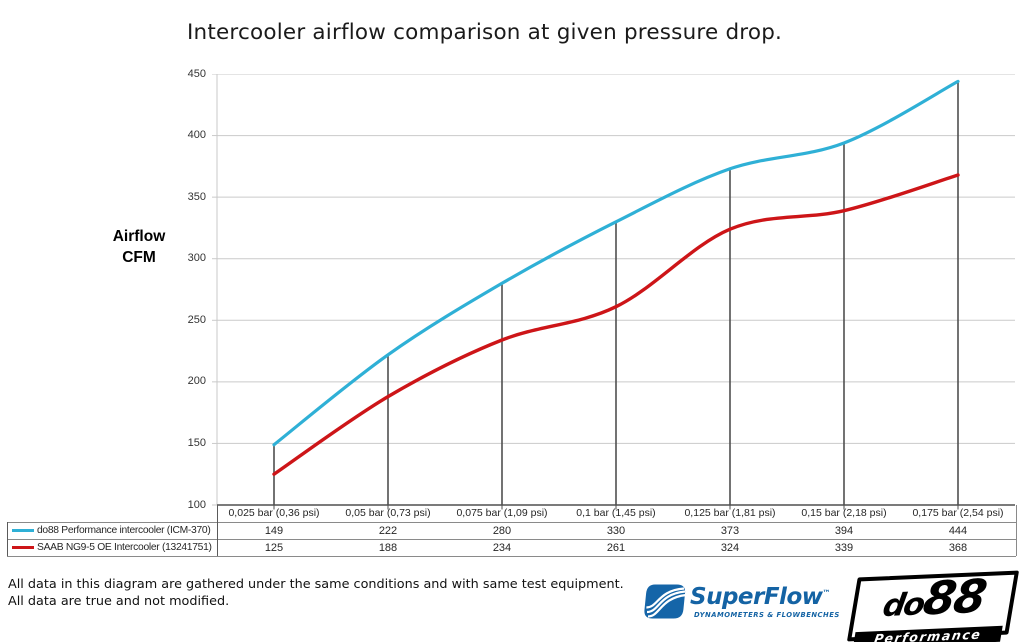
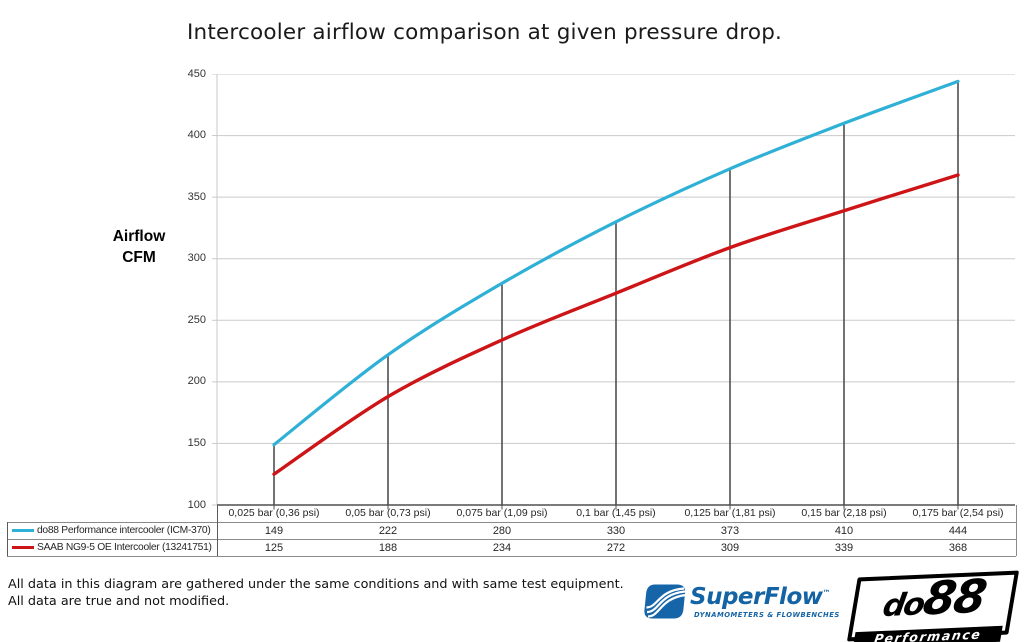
SAAB NG9-5 OE Intercooler (13241751)/0,1 bar (1,45 psi): 261 -> 272
SAAB NG9-5 OE Intercooler (13241751)/0,125 bar (1,81 psi): 324 -> 309
do88 Performance intercooler (ICM-370)/0,15 bar (2,18 psi): 394 -> 410
